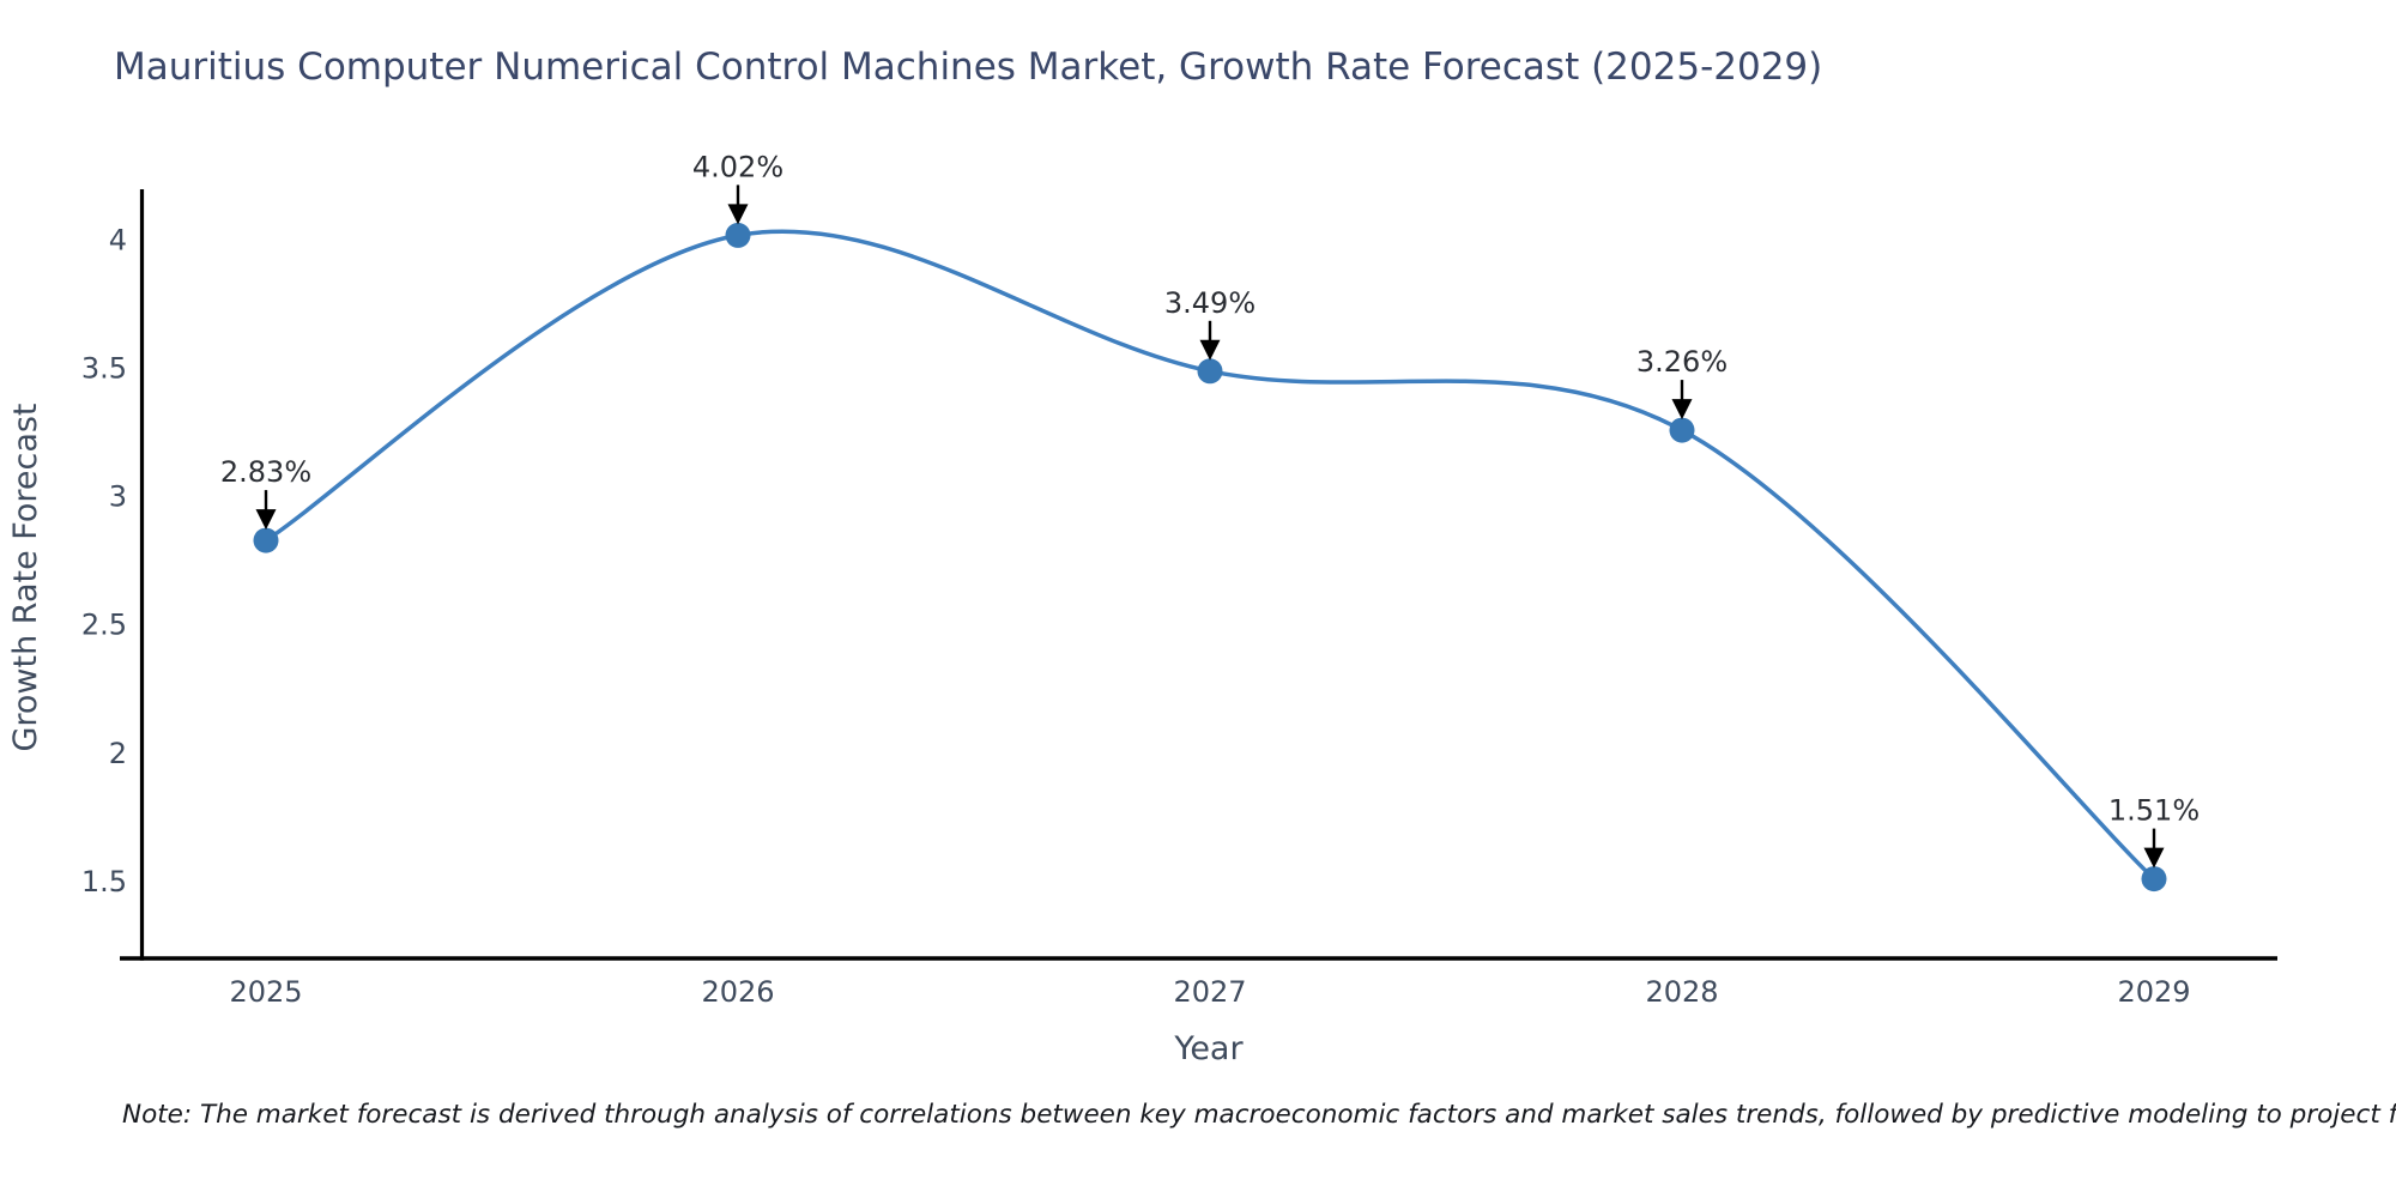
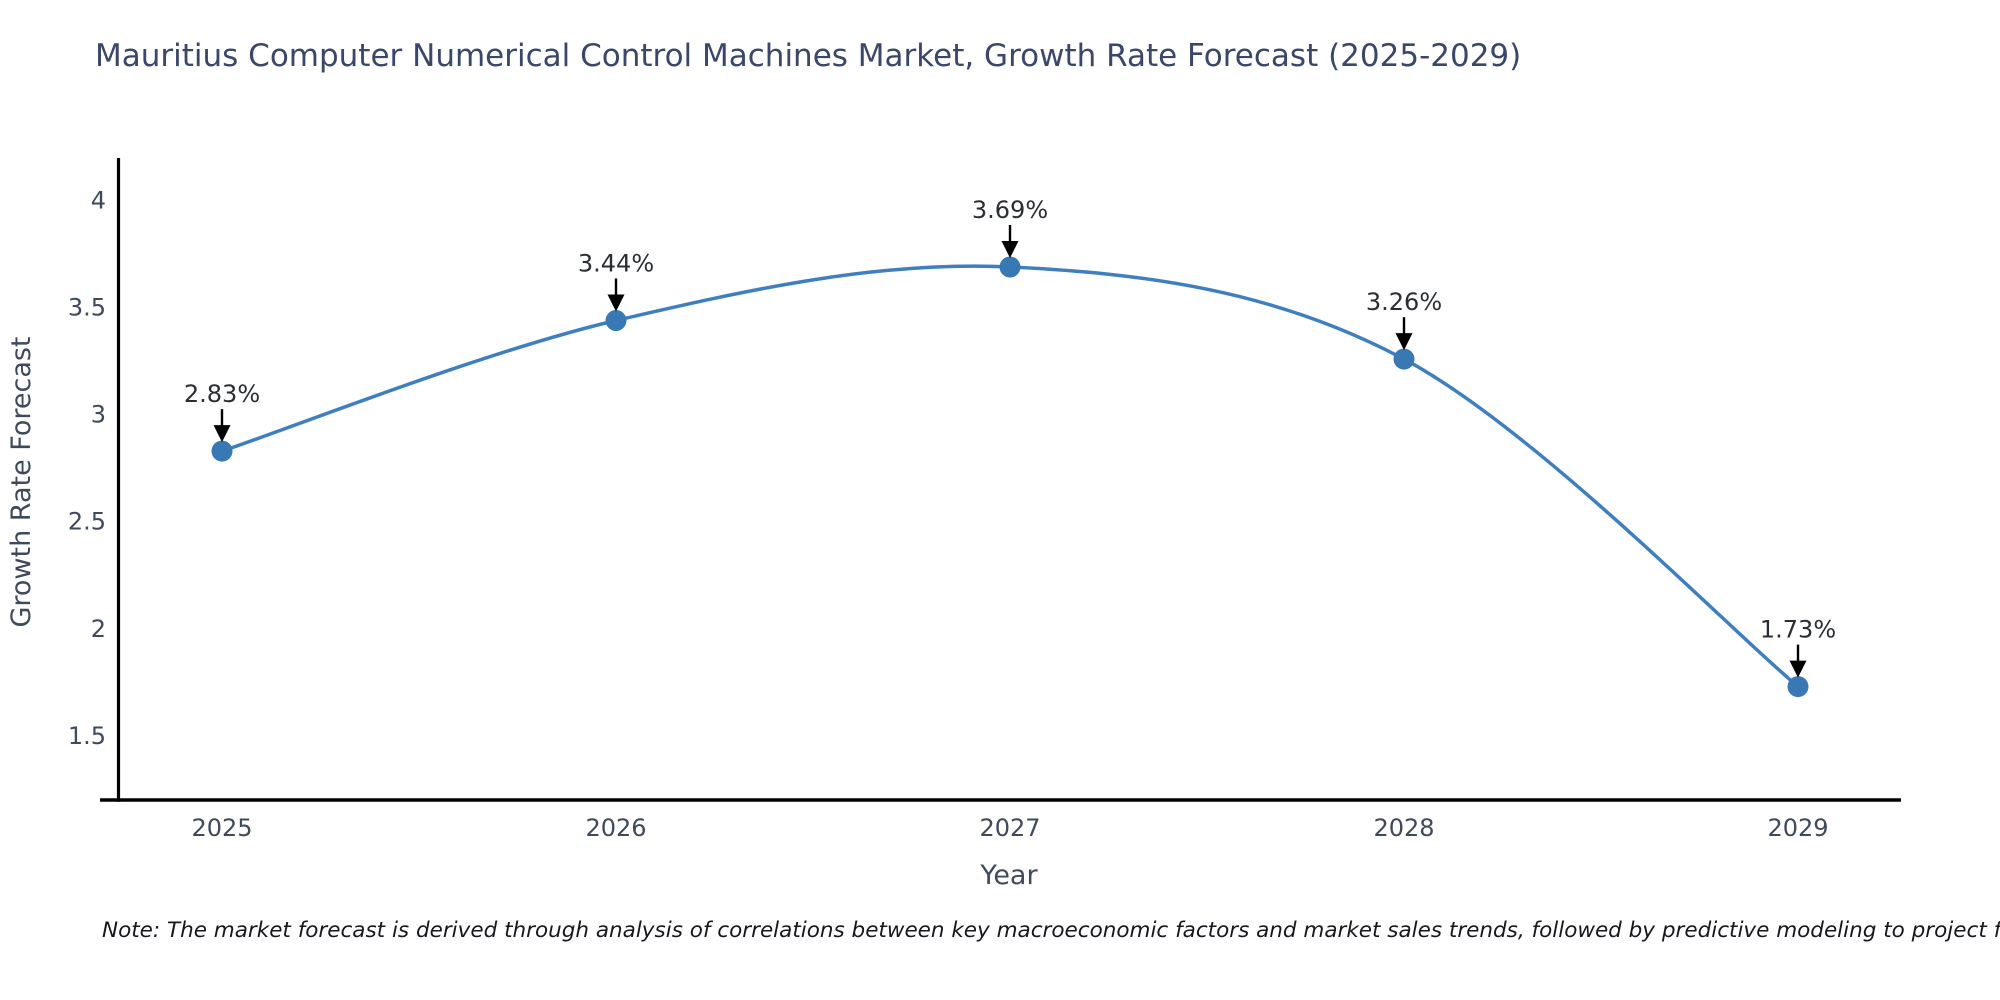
2026: 4.02% -> 3.44%
2027: 3.49% -> 3.69%
2029: 1.51% -> 1.73%
